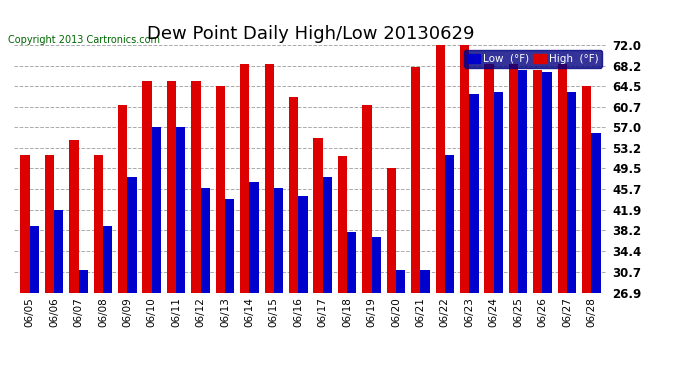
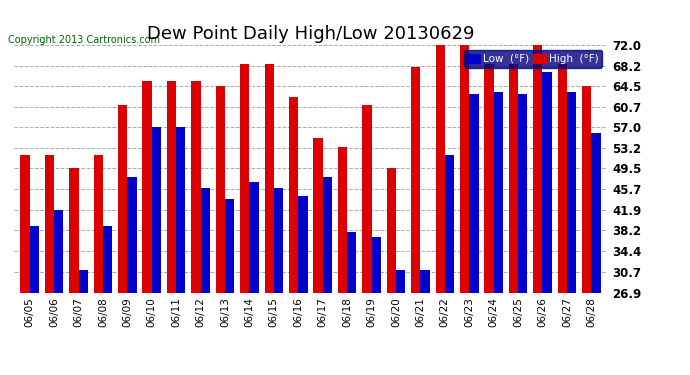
High (°F)/06/07: 54.6 -> 49.5
High (°F)/06/18: 51.8 -> 53.5
Low (°F)/06/25: 67.4 -> 63.0
High (°F)/06/26: 67.4 -> 72.0
